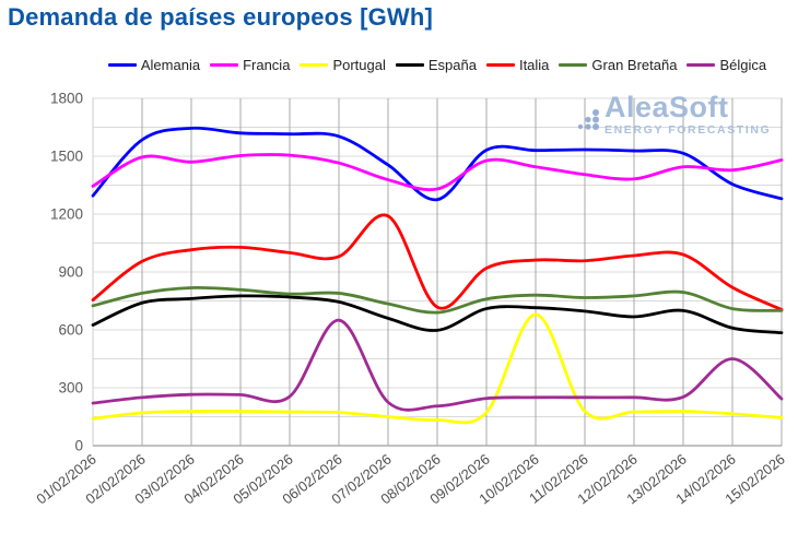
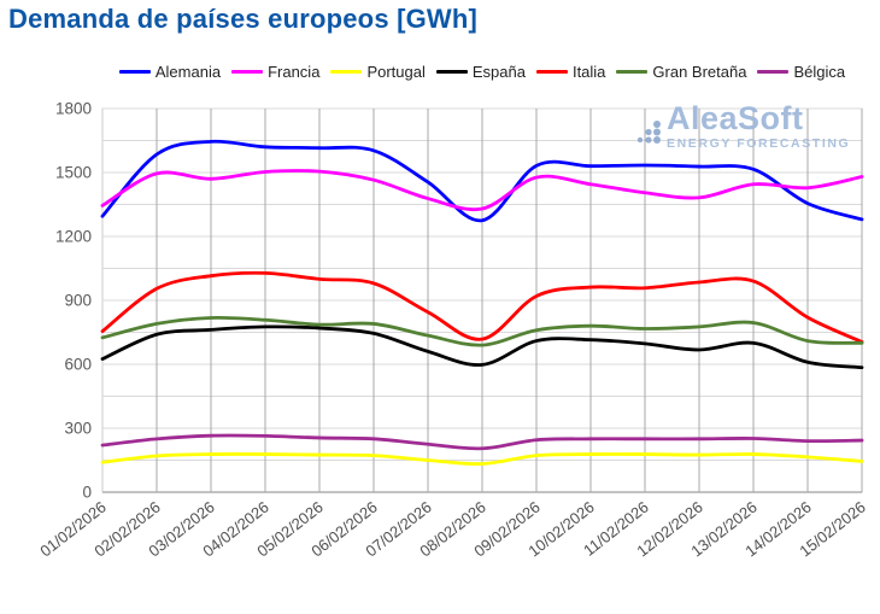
Bélgica/06/02/2026: 650 -> 250
Italia/07/02/2026: 1190 -> 840
Portugal/10/02/2026: 680 -> 180
Bélgica/14/02/2026: 450 -> 240
